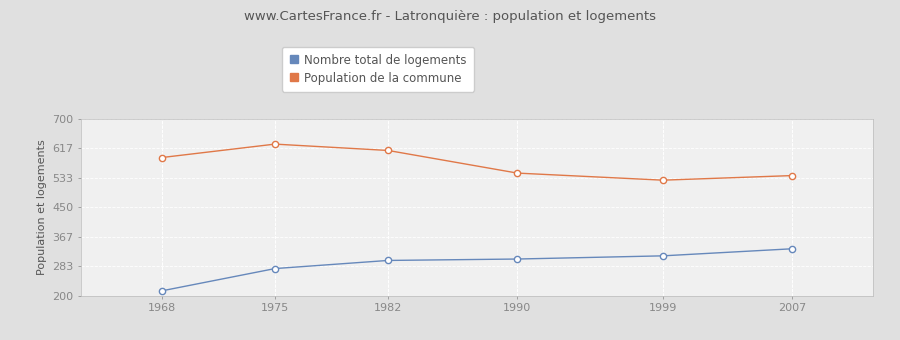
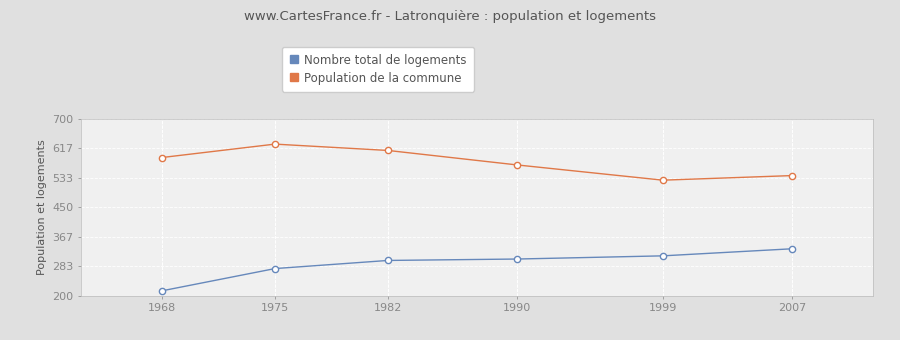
Population de la commune/1990: 547 -> 570
